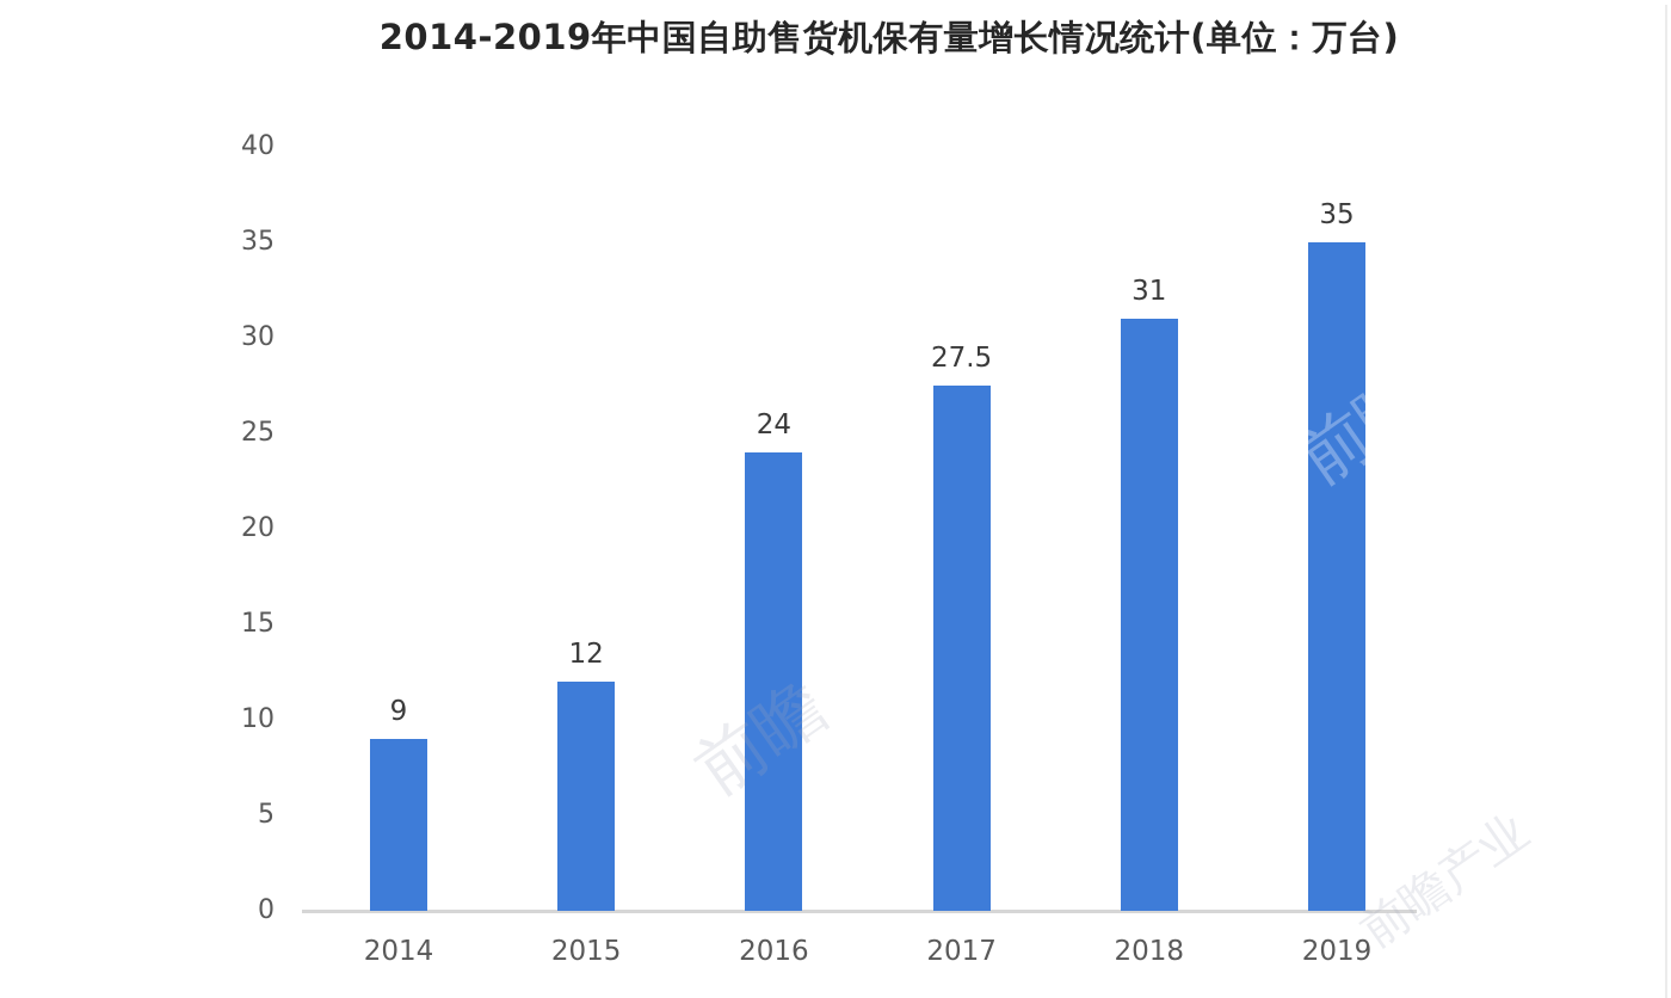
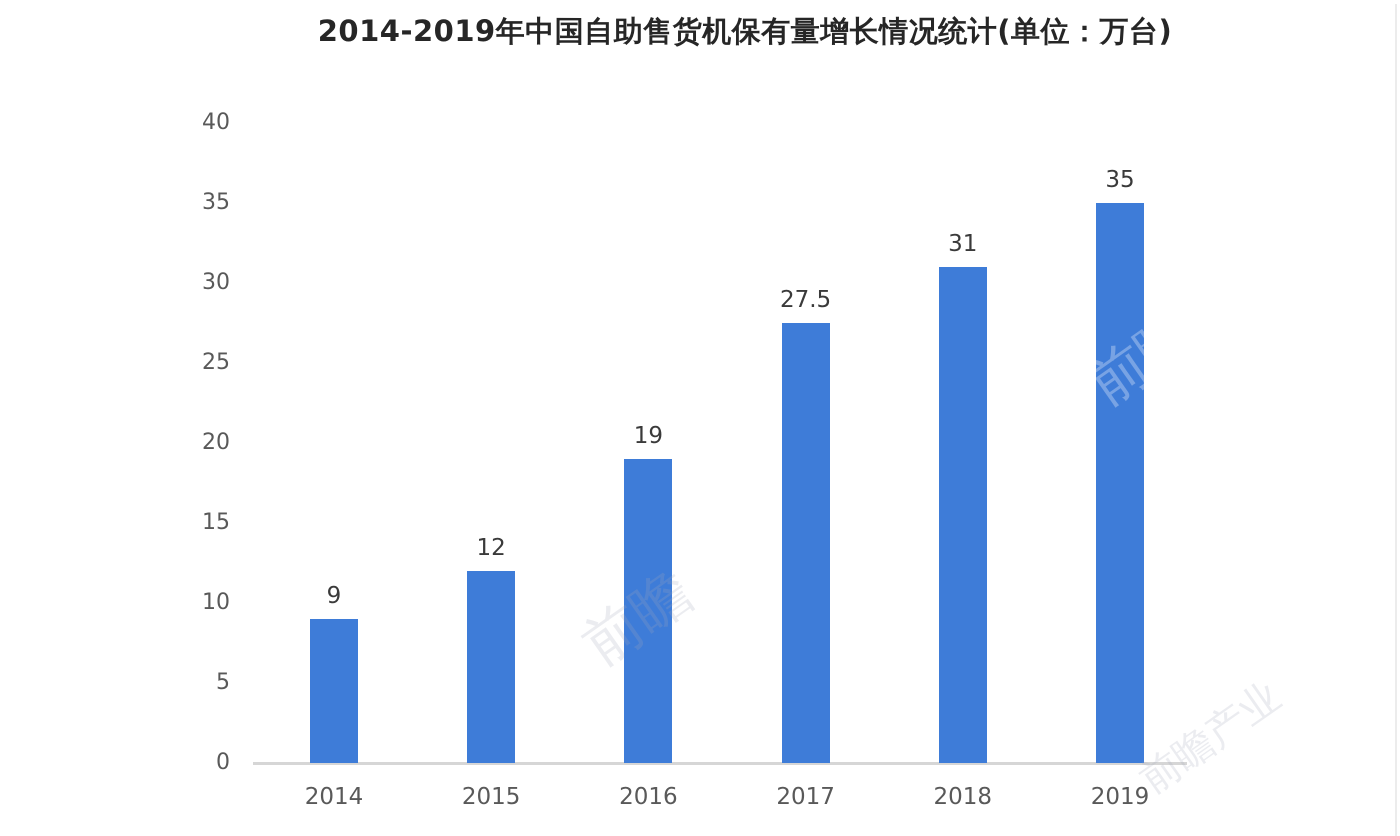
2016: 24 -> 19
